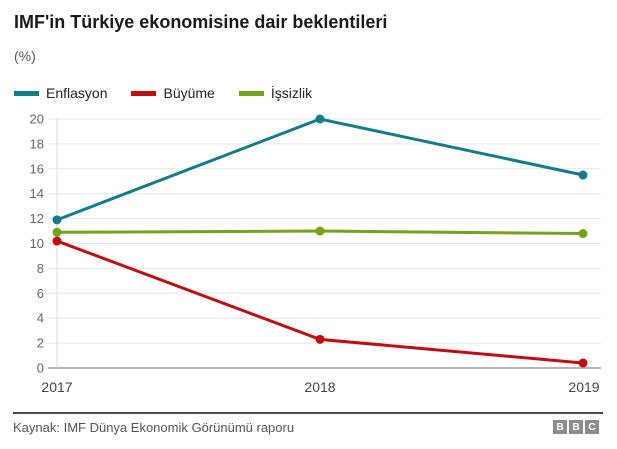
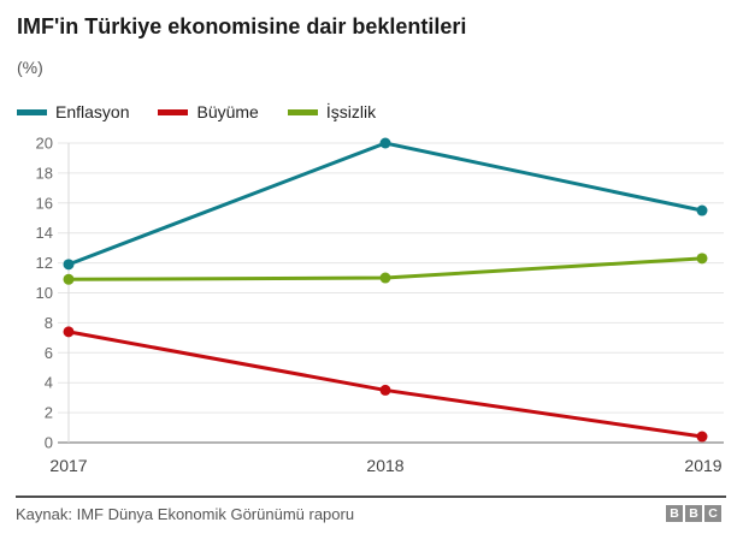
Büyüme/2017: 10.2 -> 7.4
Büyüme/2018: 2.3 -> 3.5
İşsizlik/2019: 10.8 -> 12.3
